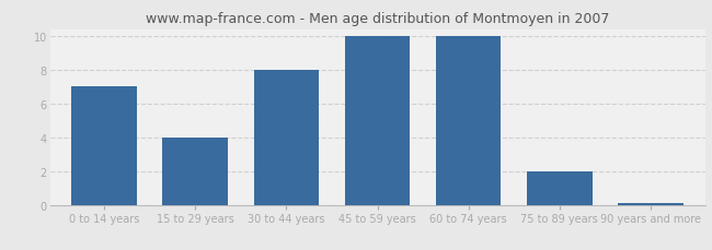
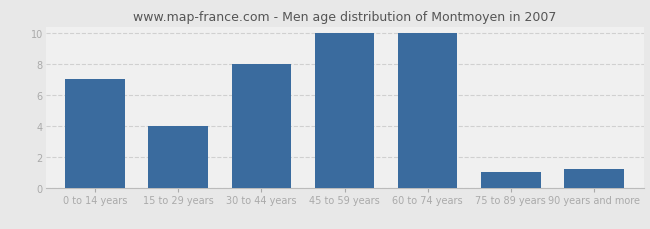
75 to 89 years: 2.0 -> 1.0
90 years and more: 0.1 -> 1.2
